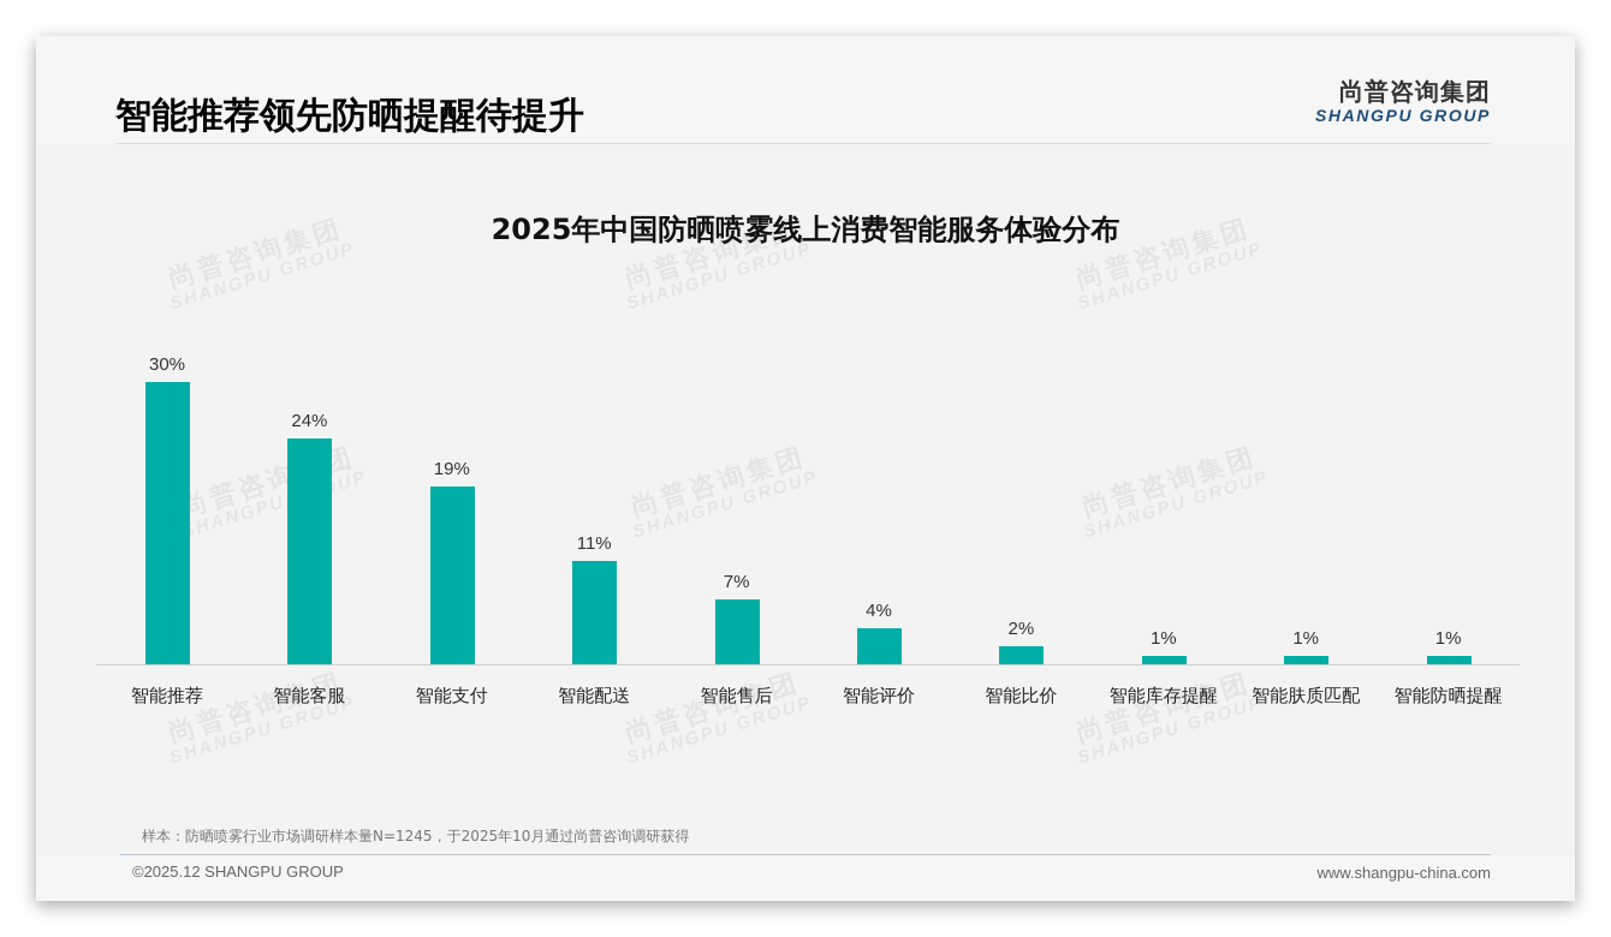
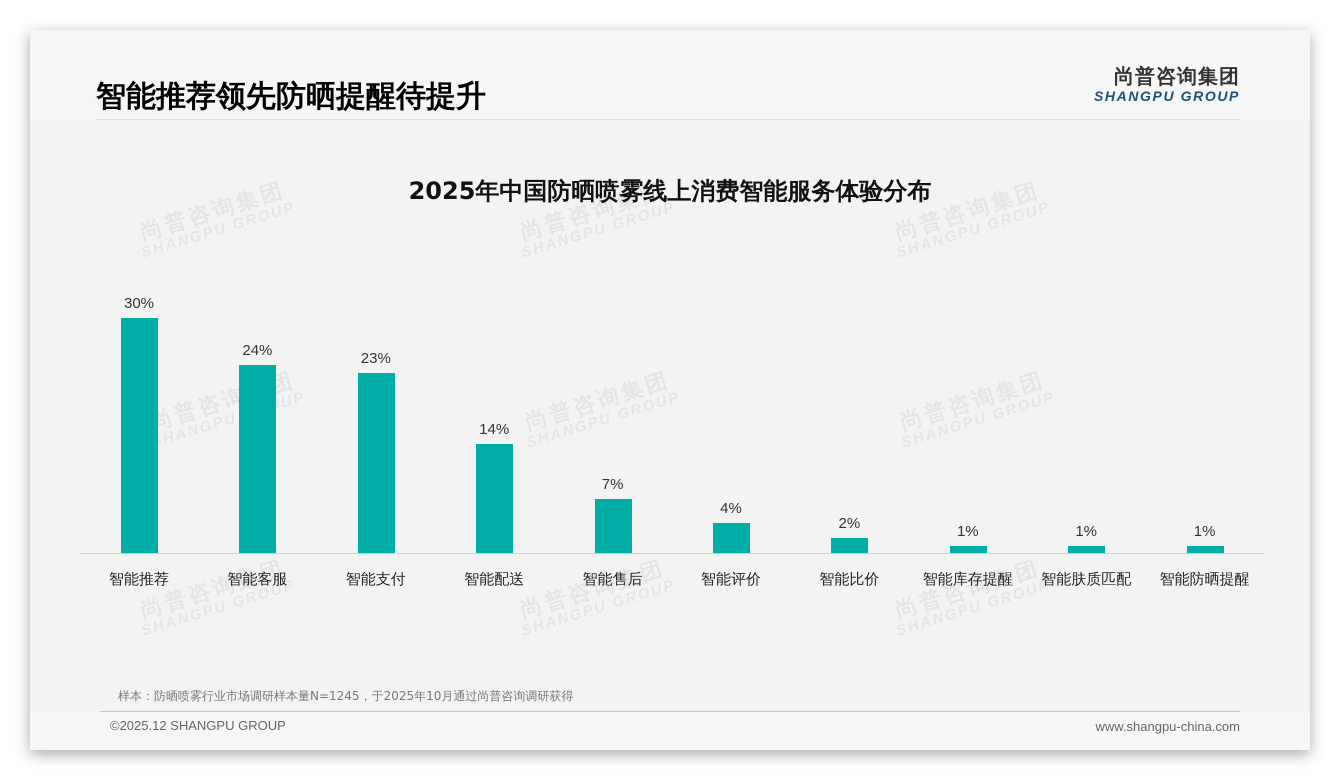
智能支付: 19% -> 23%
智能配送: 11% -> 14%
